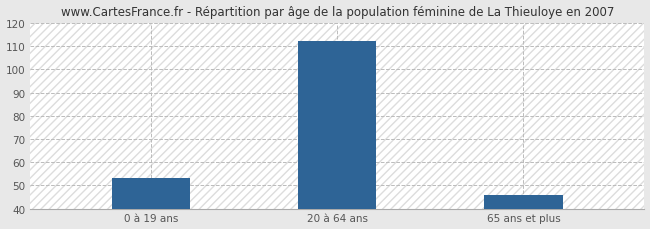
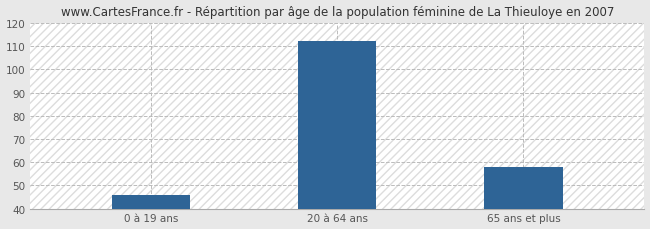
0 à 19 ans: 53 -> 46
65 ans et plus: 46 -> 58
